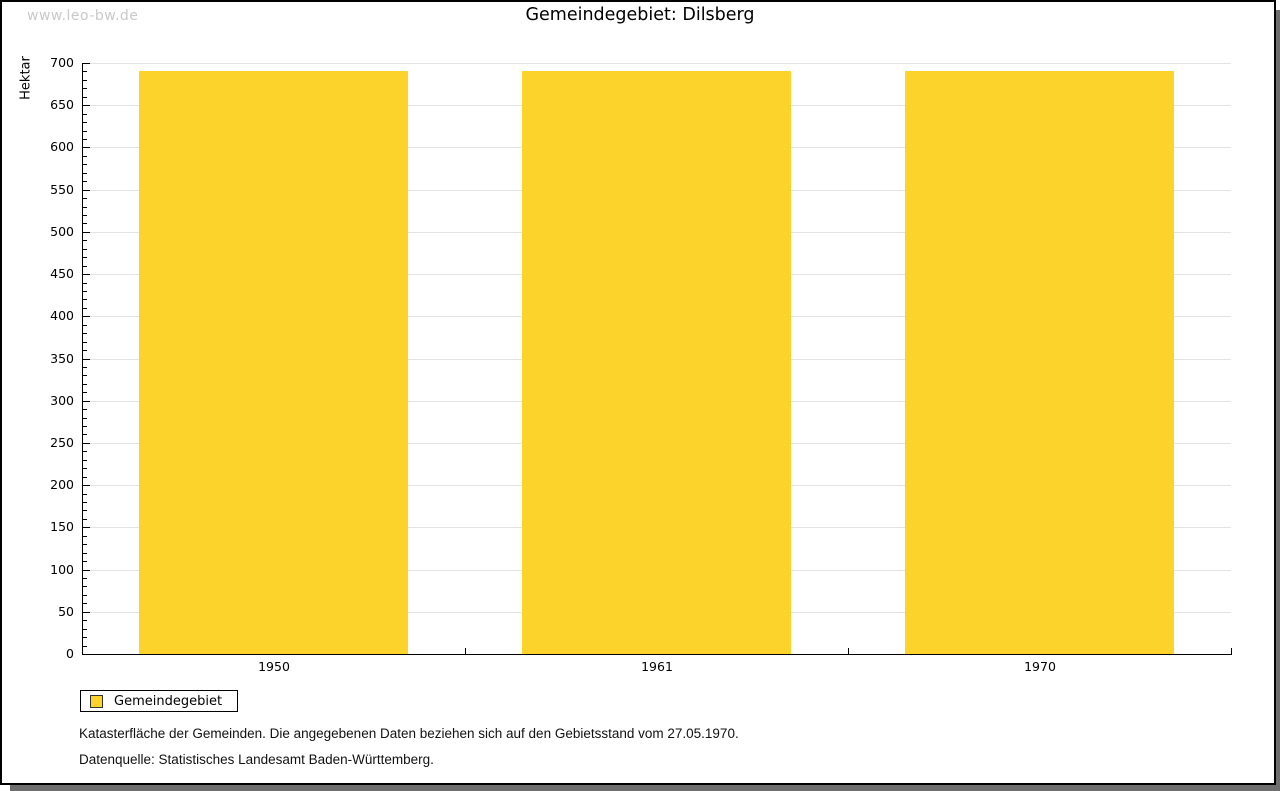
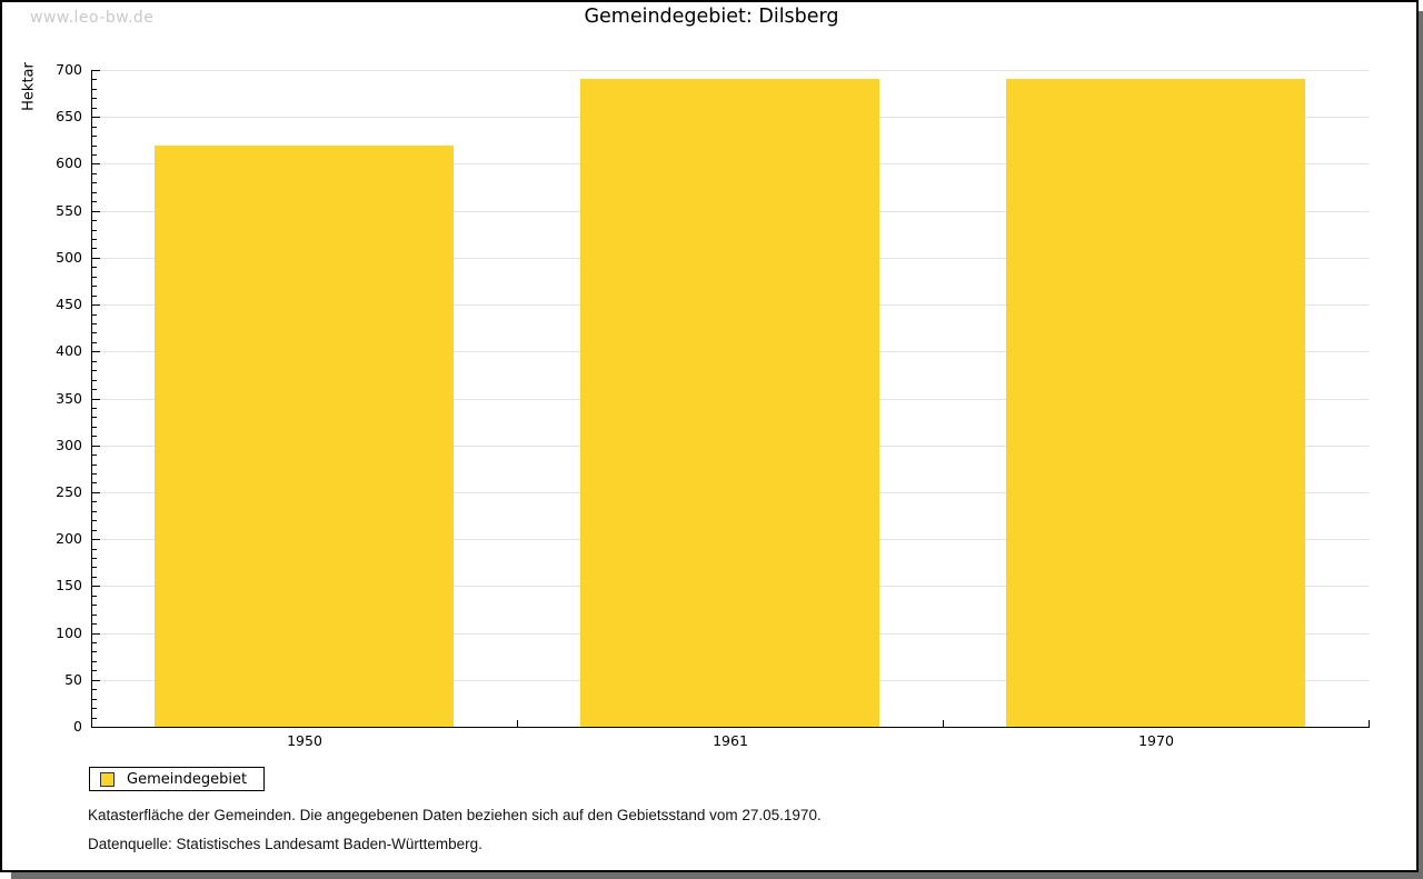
1950: 690 -> 620
